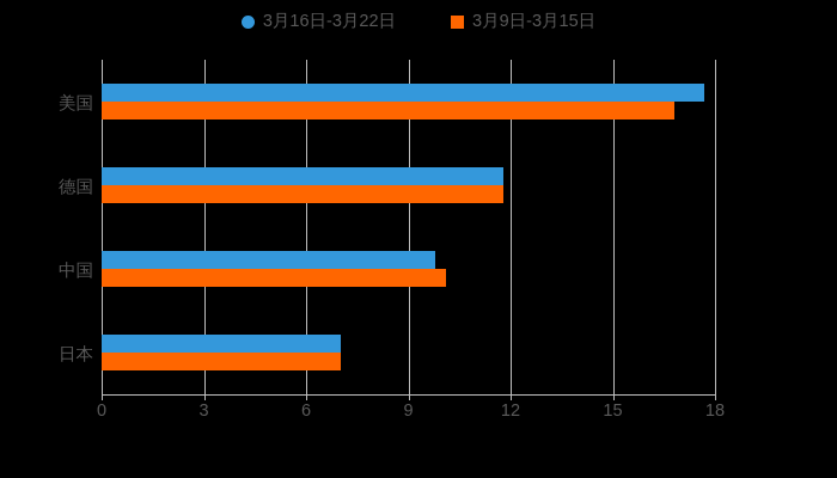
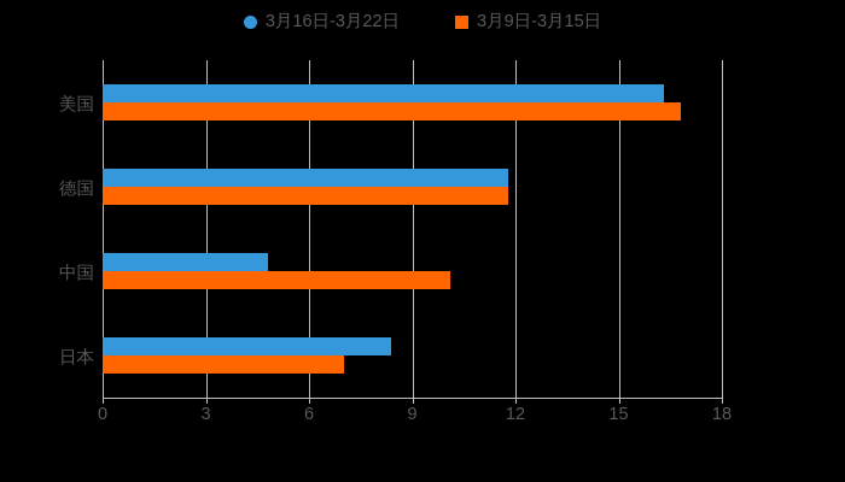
3月16日-3月22日/美国: 17.7 -> 16.3
3月16日-3月22日/中国: 9.8 -> 4.8
3月16日-3月22日/日本: 7.0 -> 8.4
